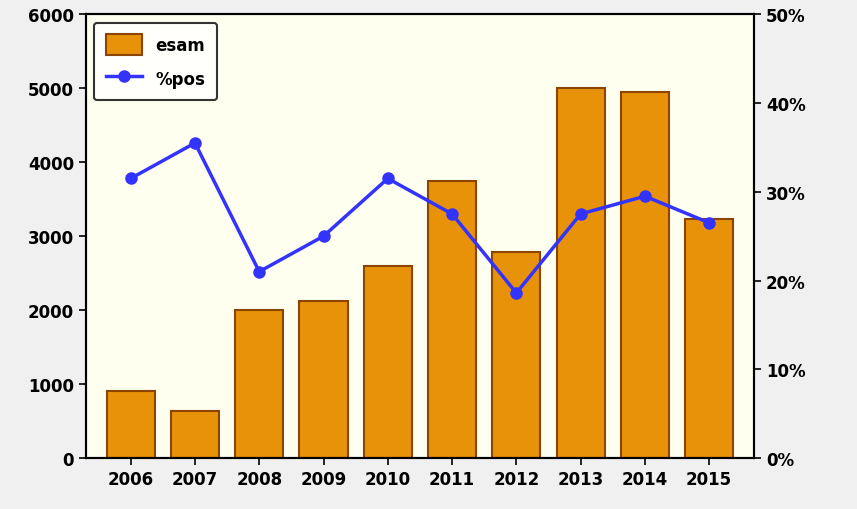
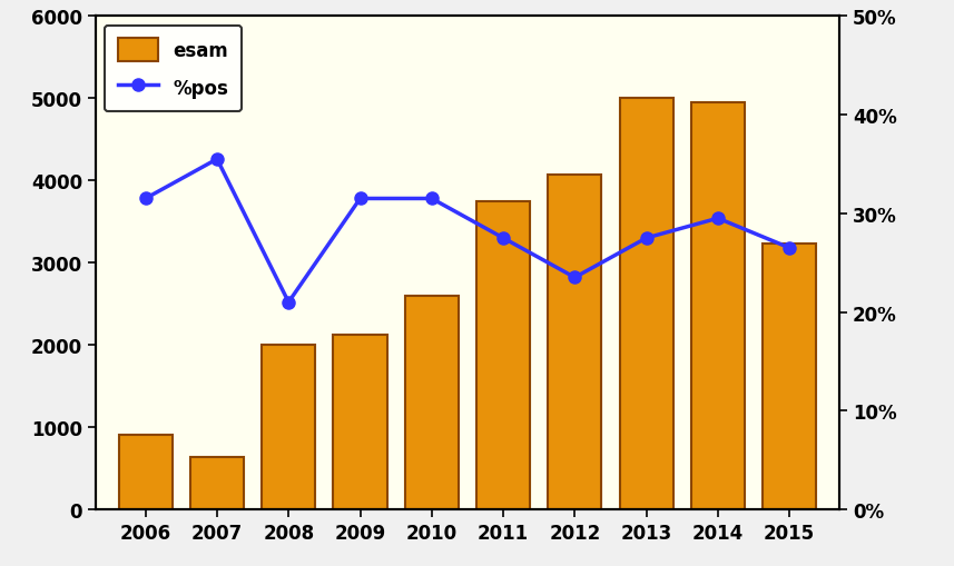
%pos/2009: 25.0% -> 31.5%
esam/2012: 2780 -> 4070
%pos/2012: 18.6% -> 23.5%
